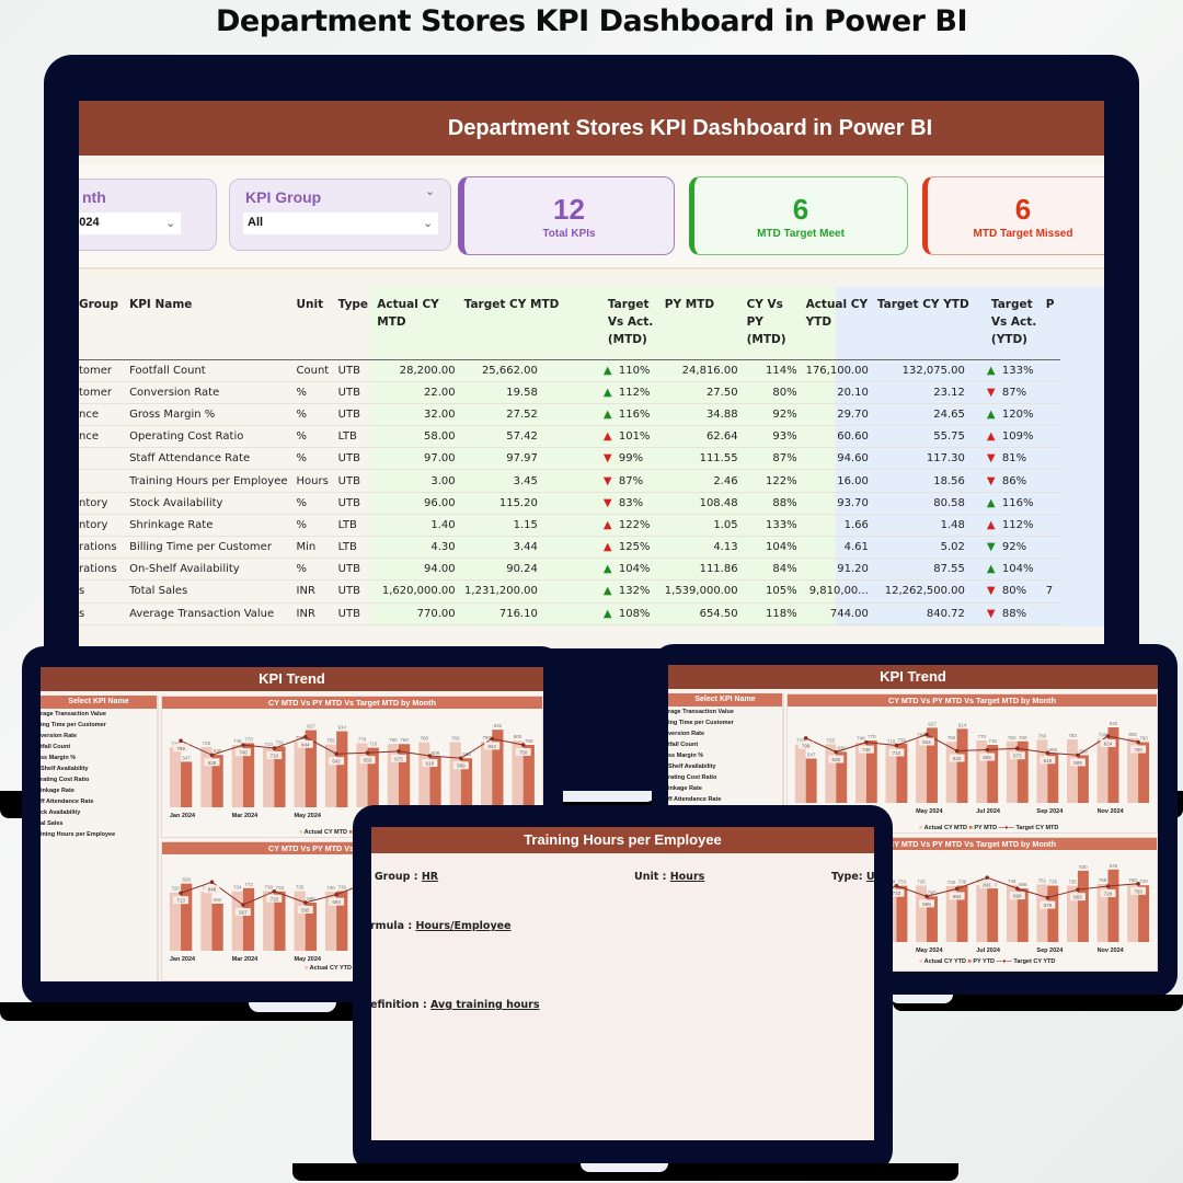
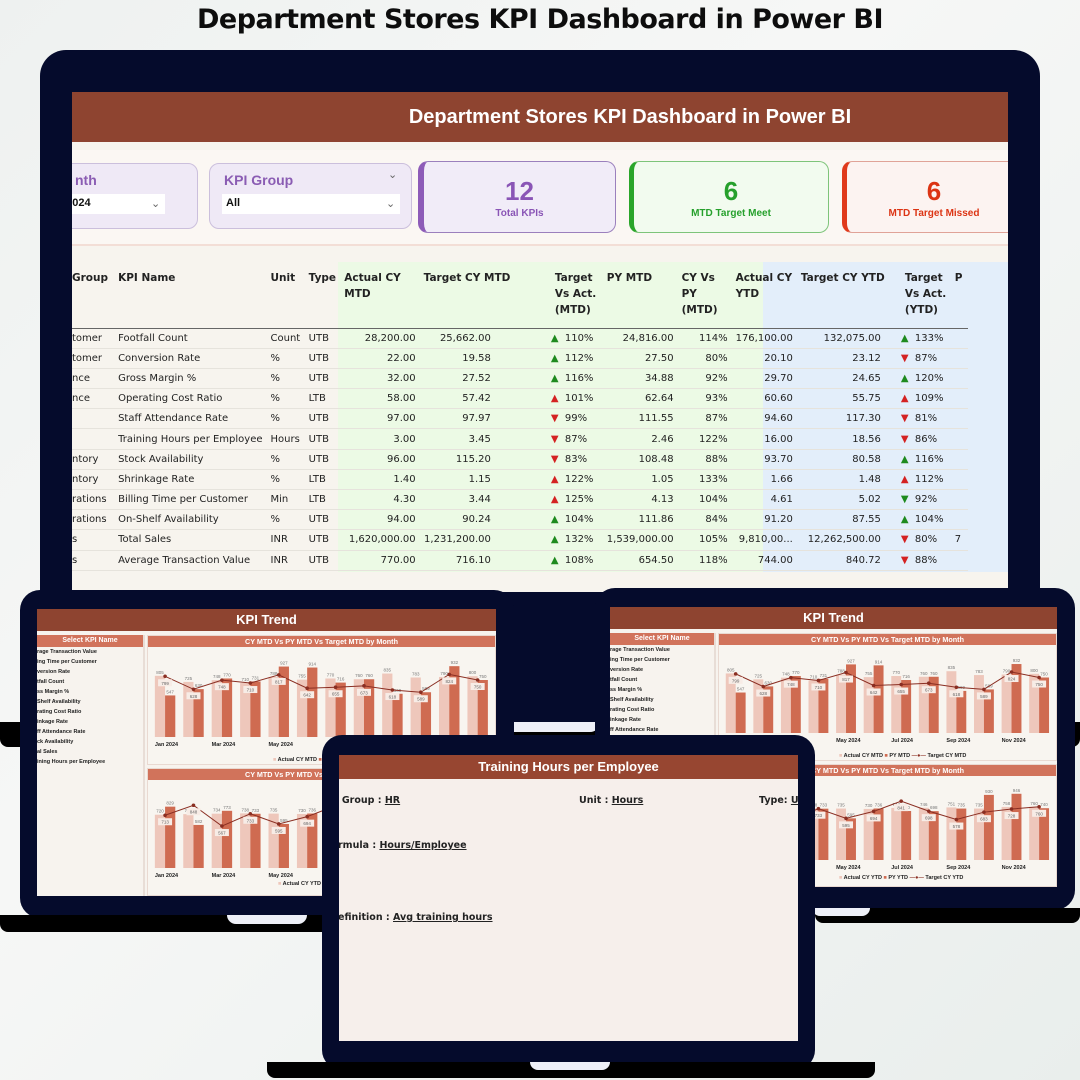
CY MTD Vs PY MTD Vs Target MTD by Month/Actual CY MTD/Jan 2024: 720 -> 805
CY MTD Vs PY MTD Vs Target MTD by Month/Target CY MTD/May 2024: 844 -> 817
CY MTD Vs PY MTD Vs Target MTD by Month/Actual CY MTD/Sep 2024: 780 -> 835
CY MTD Vs PY MTD Vs Target MTD by Month/PY MTD/Sep 2024: 608 -> 569
